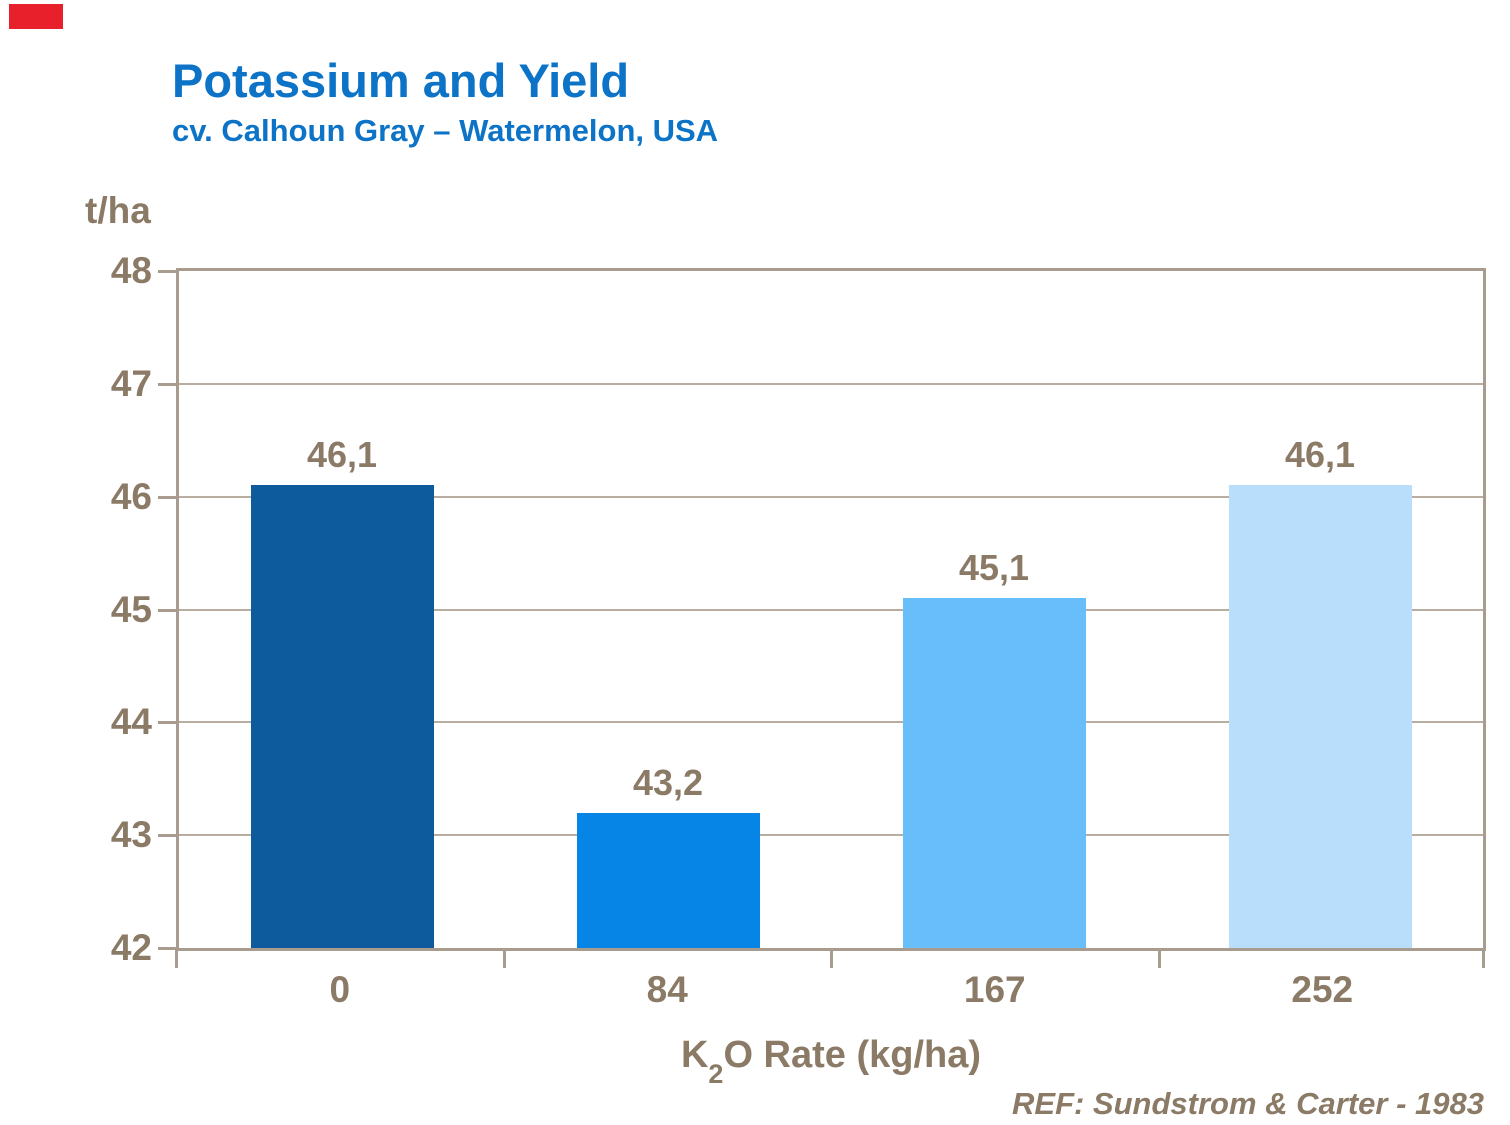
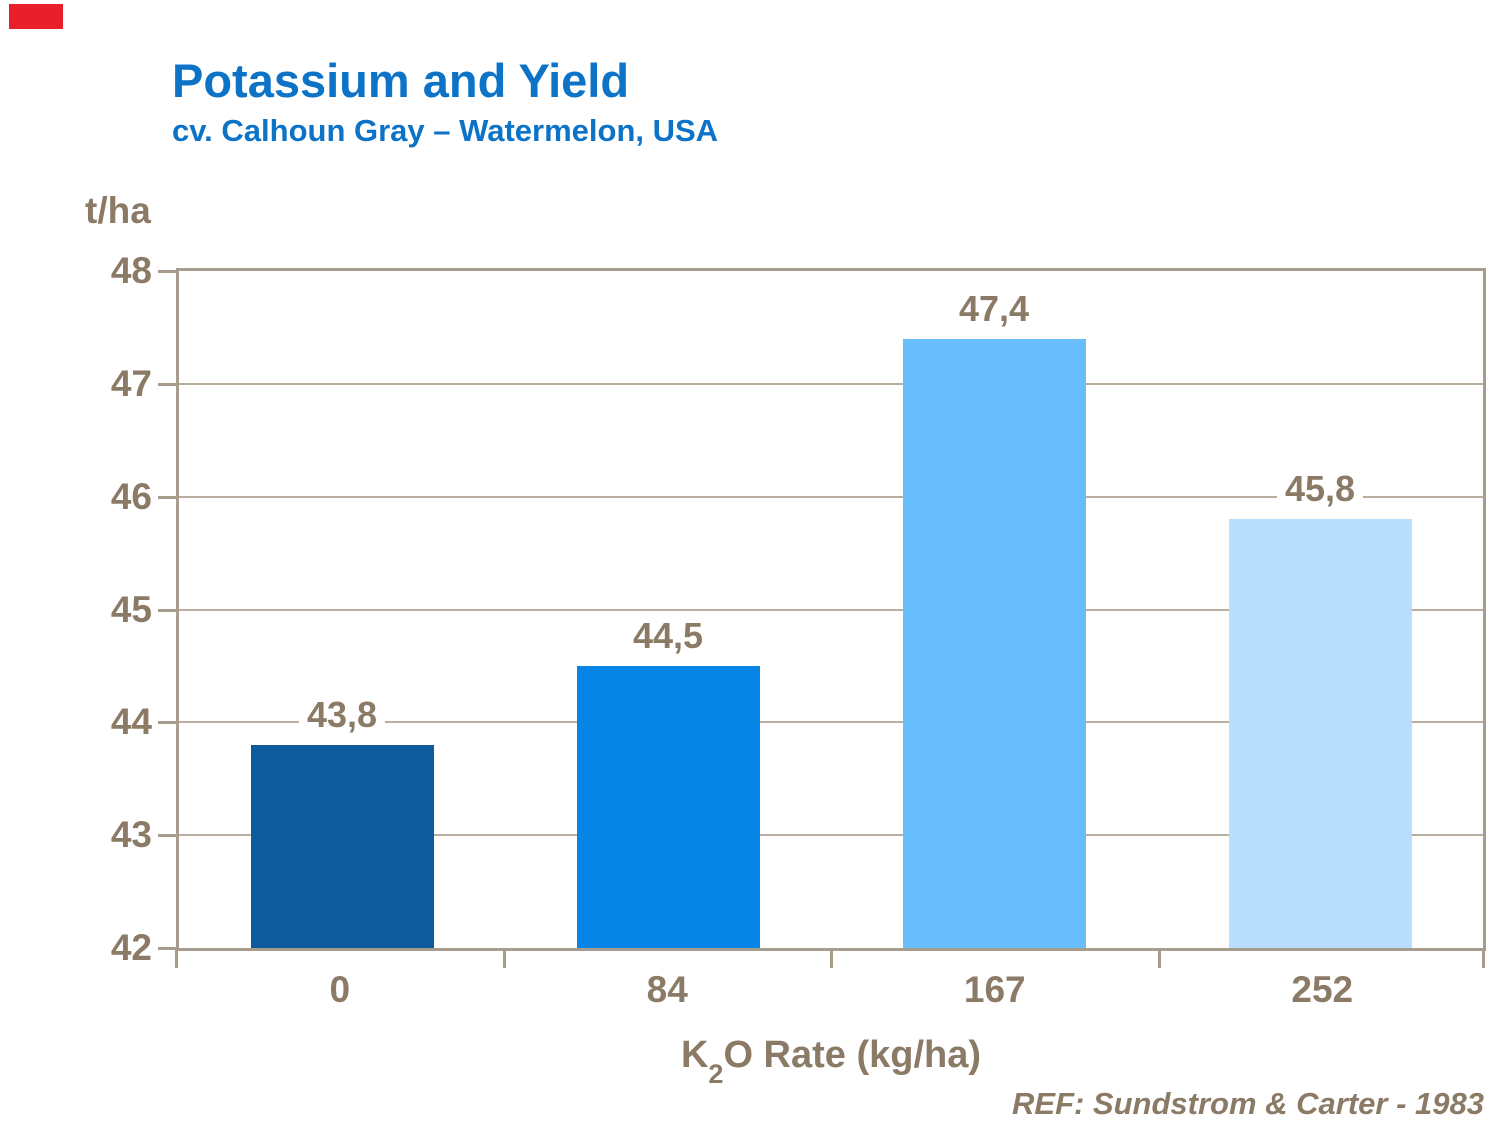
0: 46,1 -> 43,8
84: 43,2 -> 44,5
167: 45,1 -> 47,4
252: 46,1 -> 45,8
